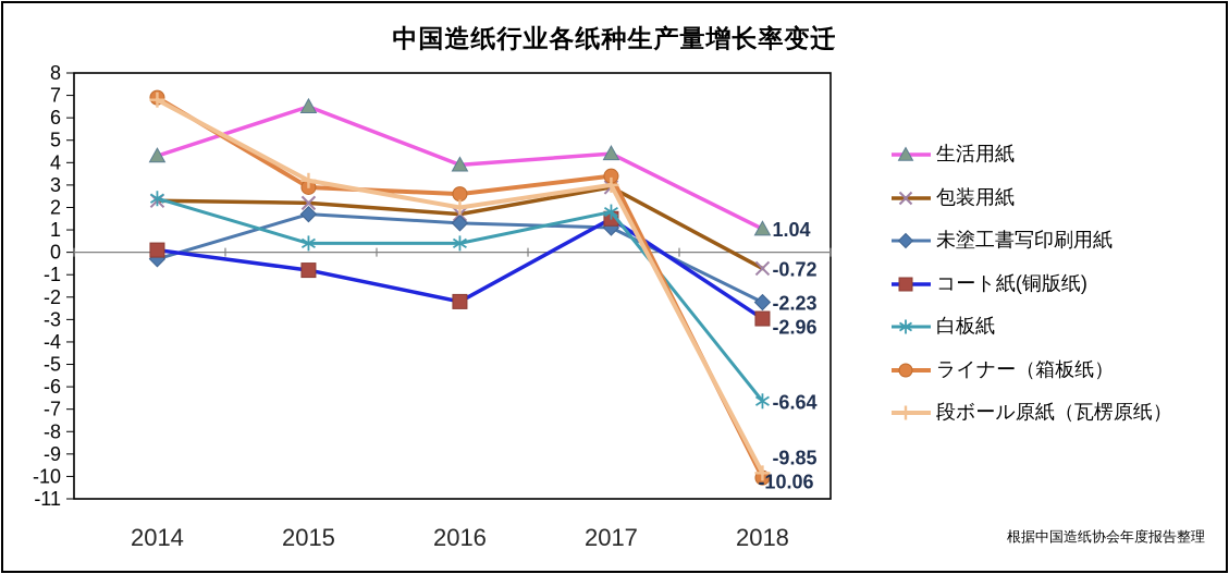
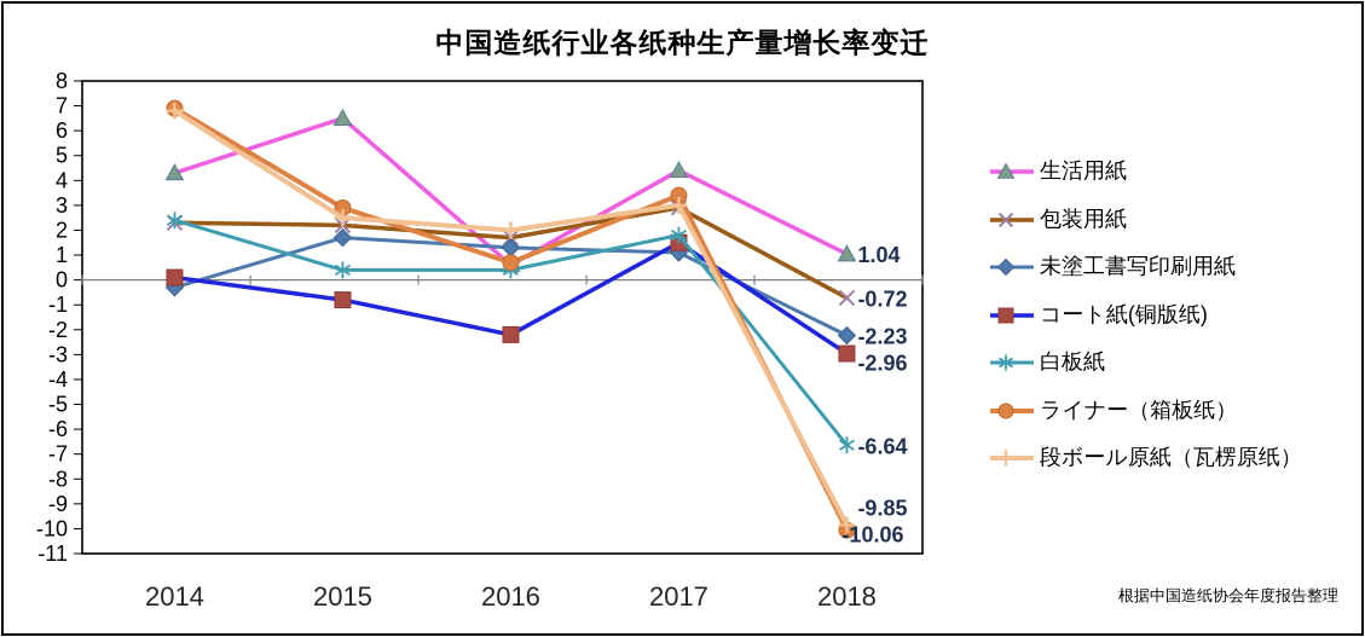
段ボール原紙（瓦楞原纸）/2015: 3.2 -> 2.5
生活用紙/2016: 3.9 -> 0.6
ライナー（箱板纸）/2016: 2.6 -> 0.7
